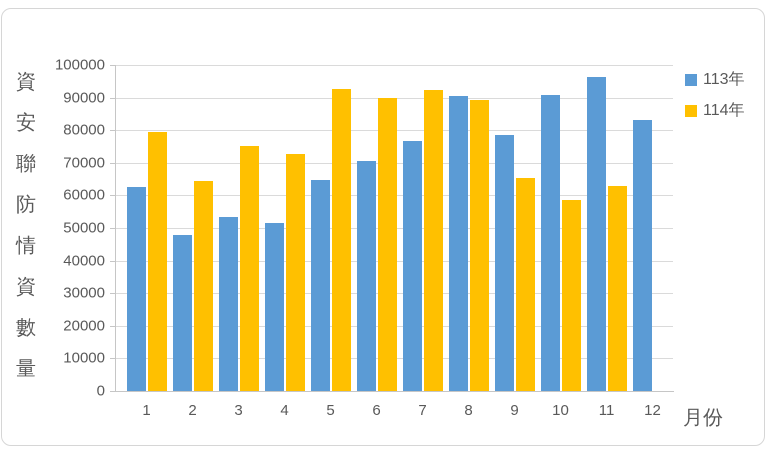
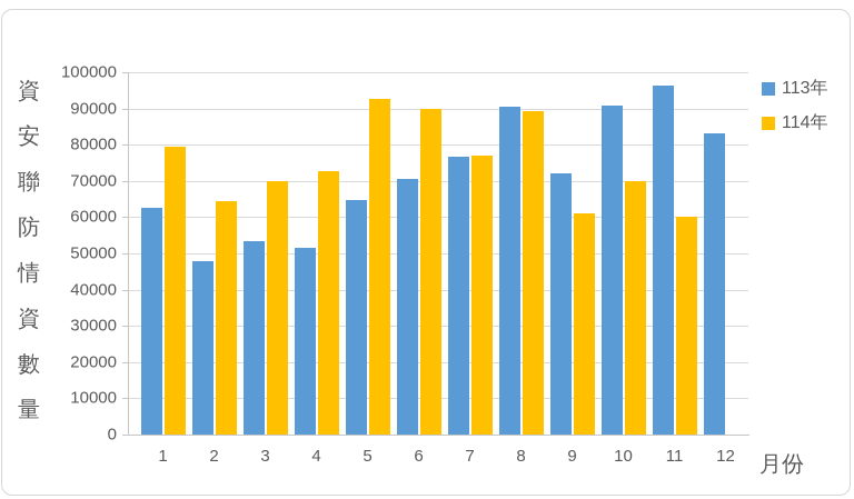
114年/3: 75000 -> 70000
114年/7: 92000 -> 77000
113年/9: 79000 -> 72000
114年/9: 65000 -> 61000
114年/10: 58000 -> 70000
114年/11: 63000 -> 60000
